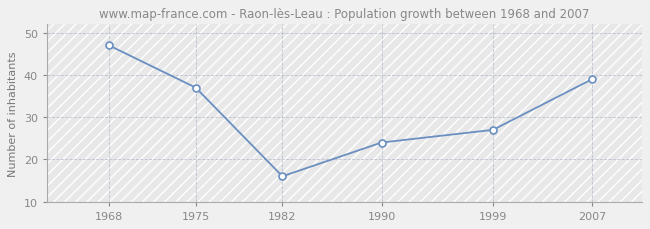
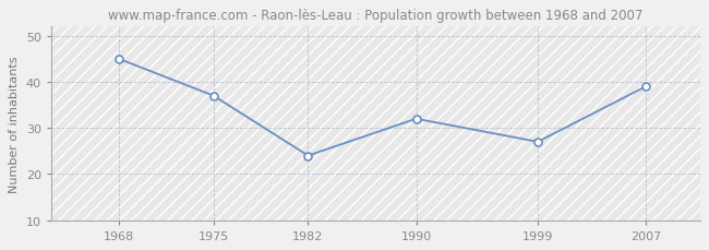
1968: 47 -> 45
1982: 16 -> 24
1990: 24 -> 32
